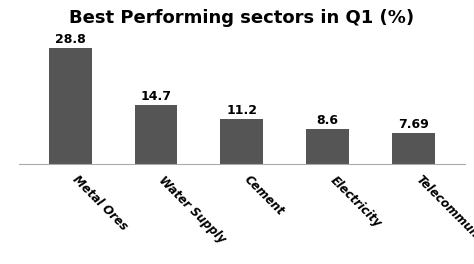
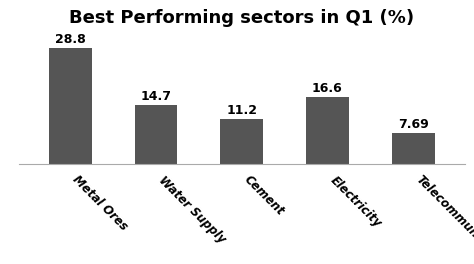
Electricity: 8.6 -> 16.6
